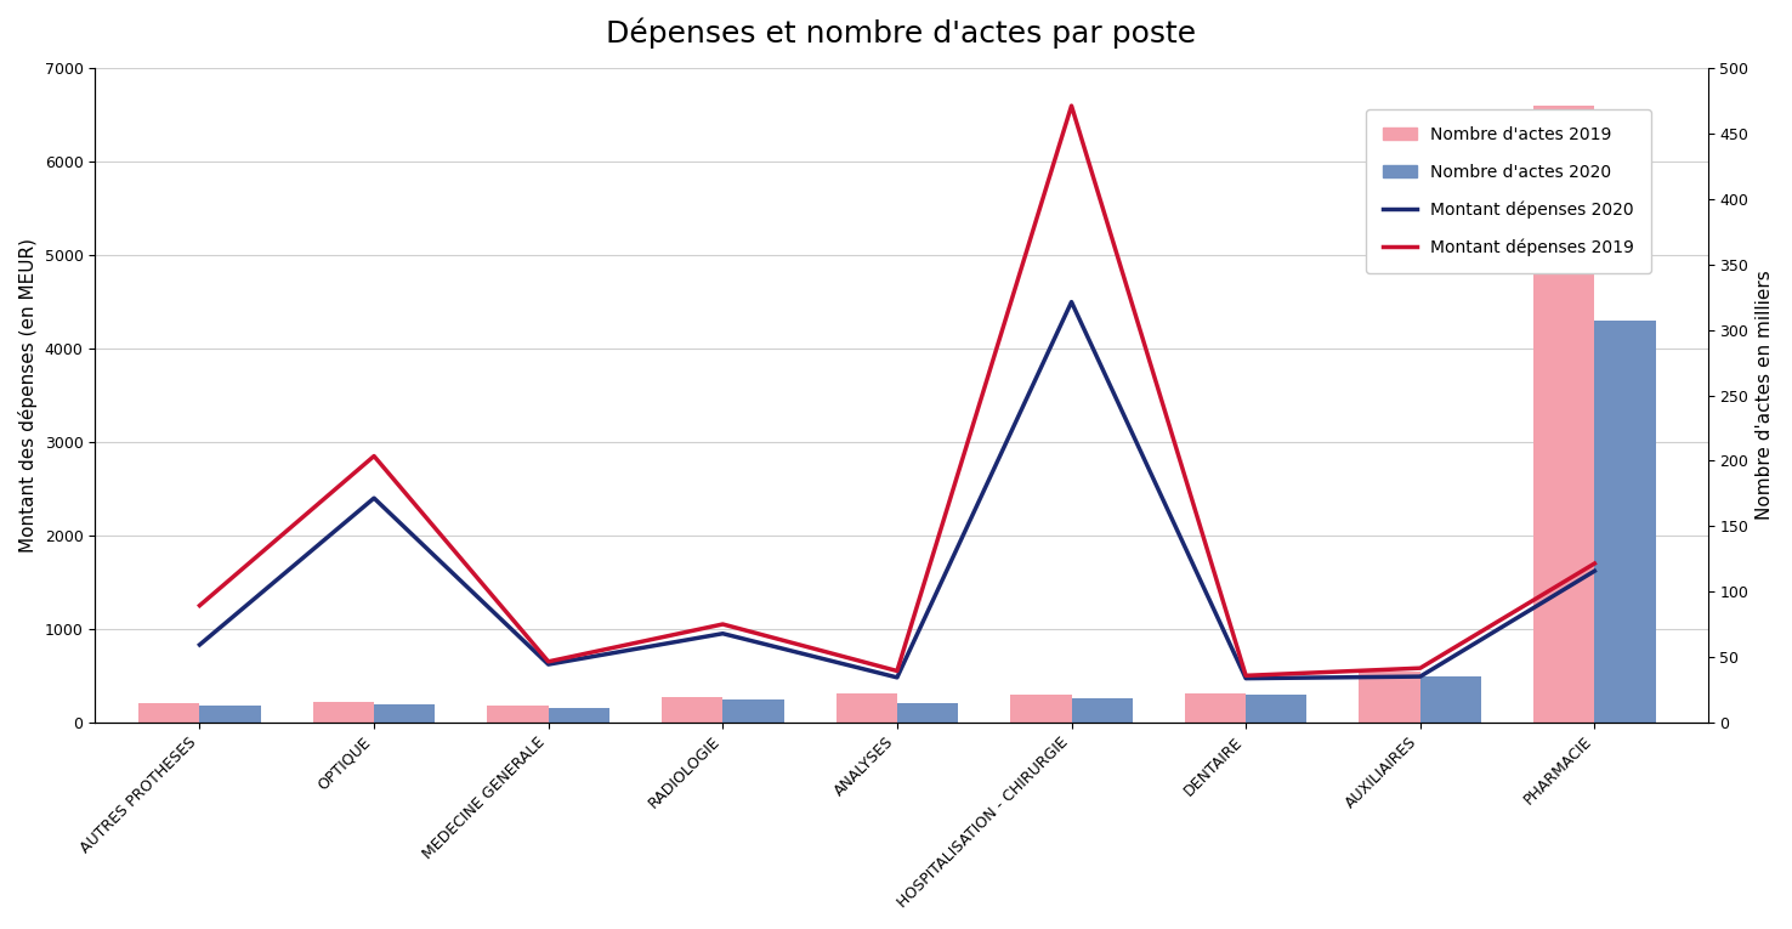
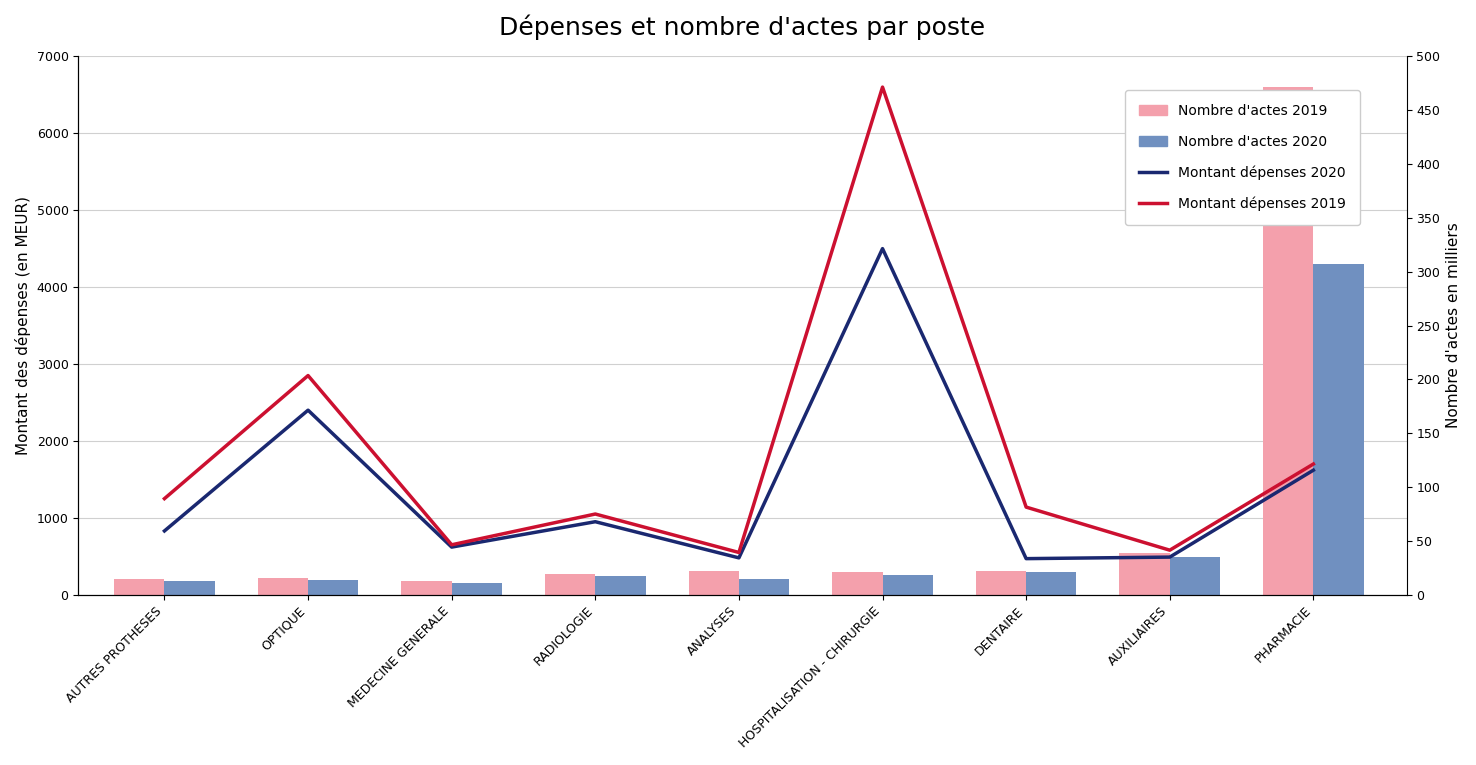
Montant dépenses 2019/DENTAIRE: 500 -> 1140
